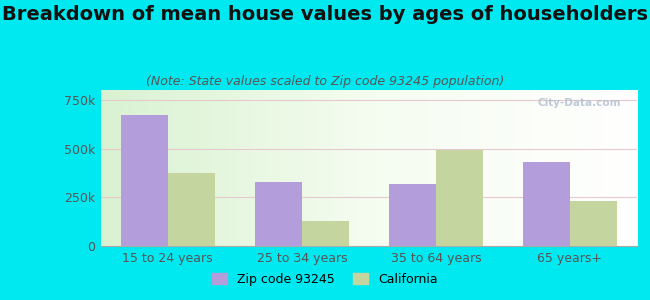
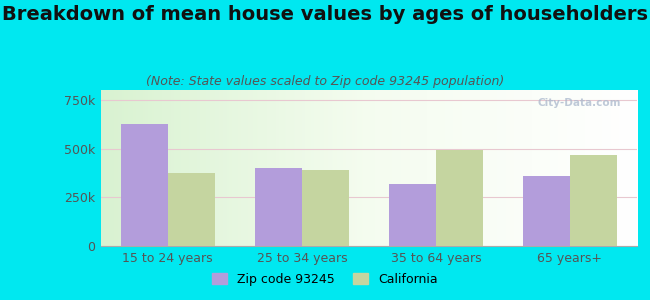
Zip code 93245/15 to 24 years: 670k -> 620k
Zip code 93245/25 to 34 years: 330k -> 400k
California/25 to 34 years: 130k -> 390k
Zip code 93245/65 years+: 430k -> 360k
California/65 years+: 230k -> 460k
